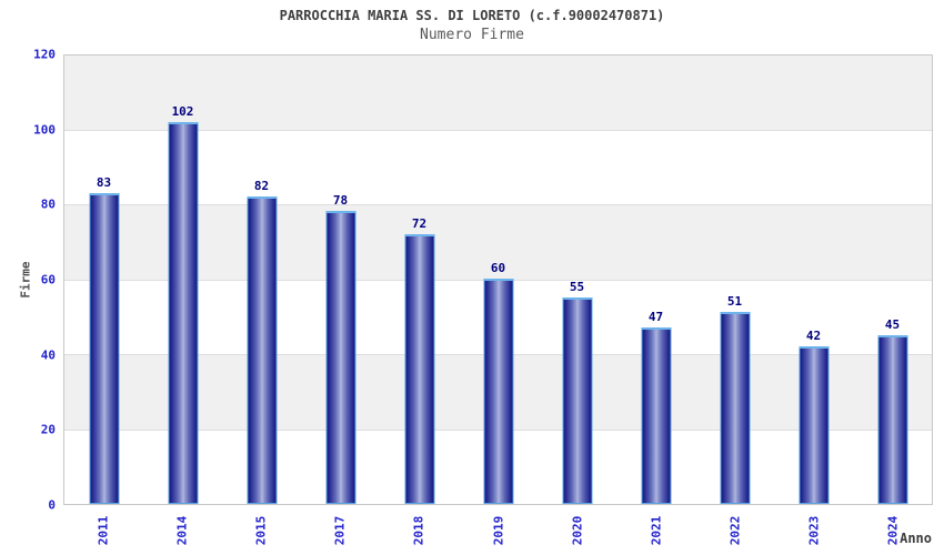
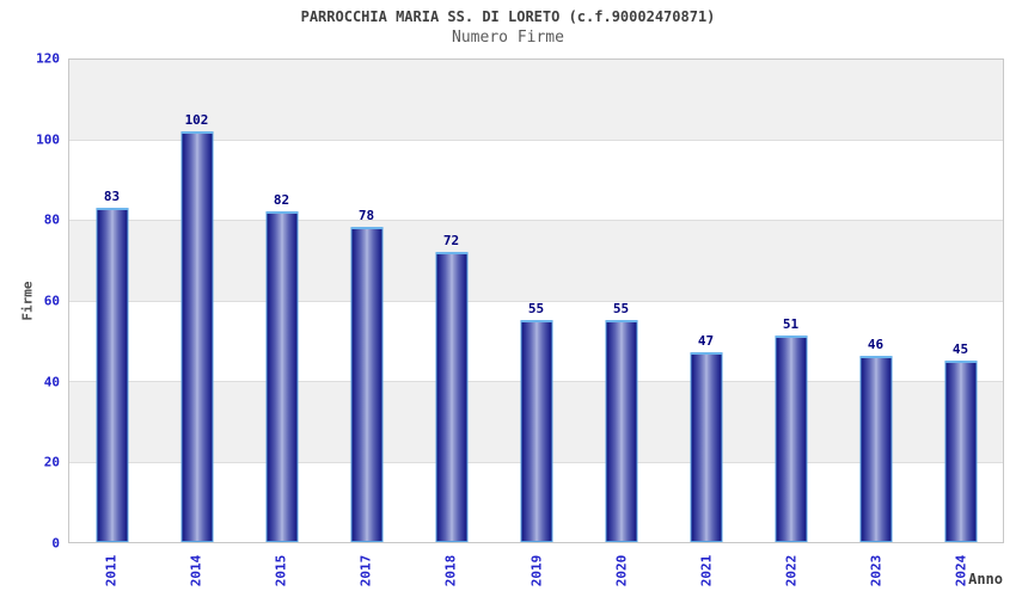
2019: 60 -> 55
2023: 42 -> 46
